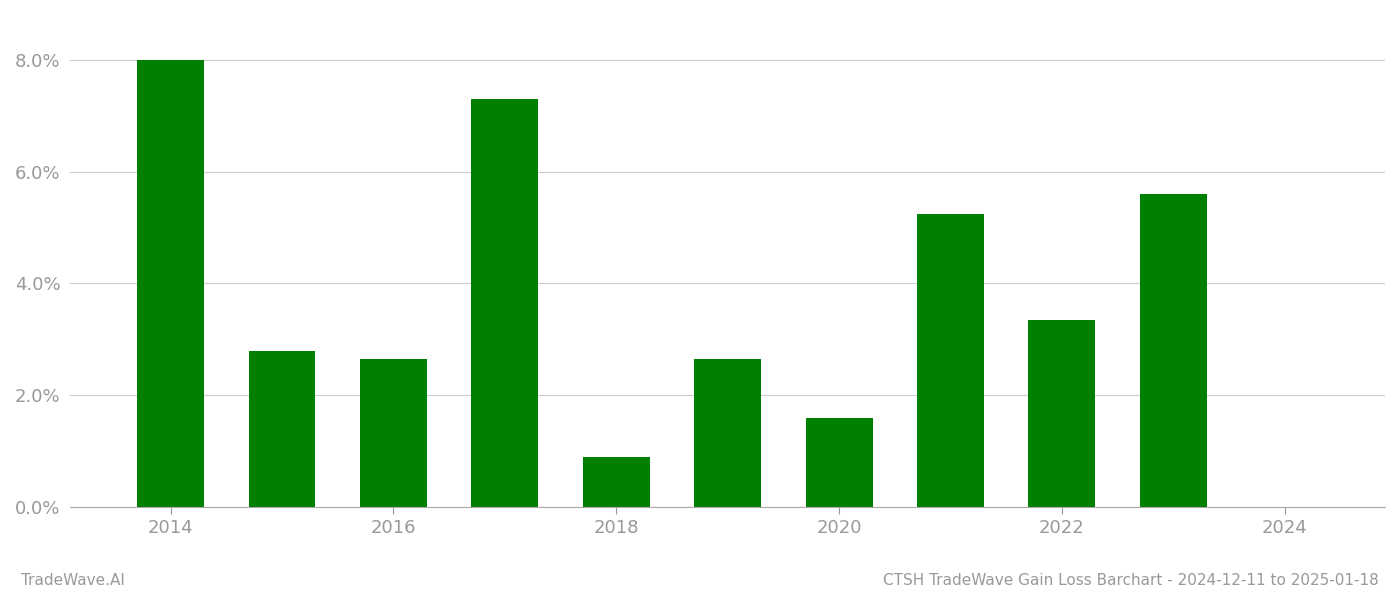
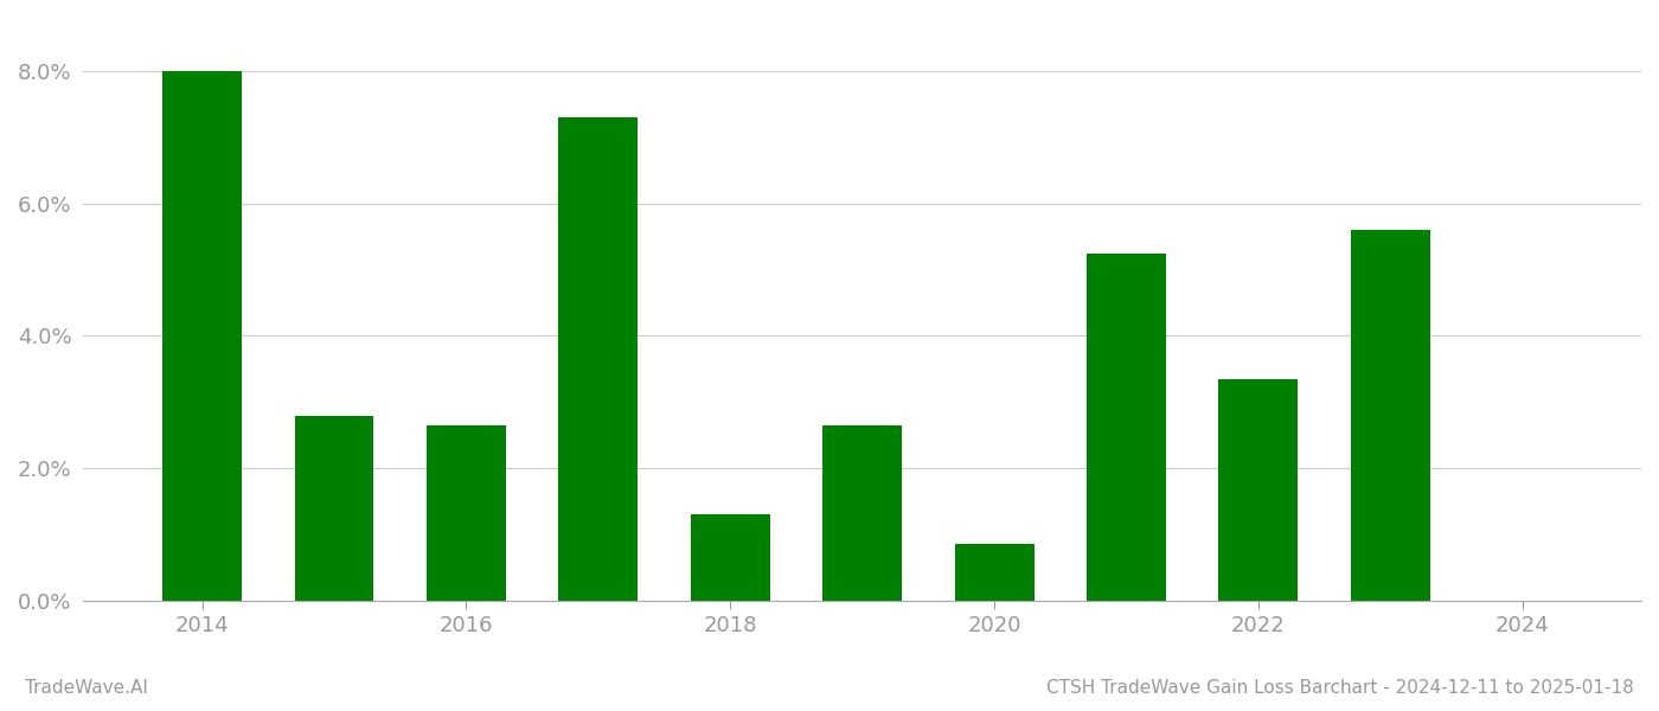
2018: 0.90% -> 1.30%
2020: 1.60% -> 0.86%
